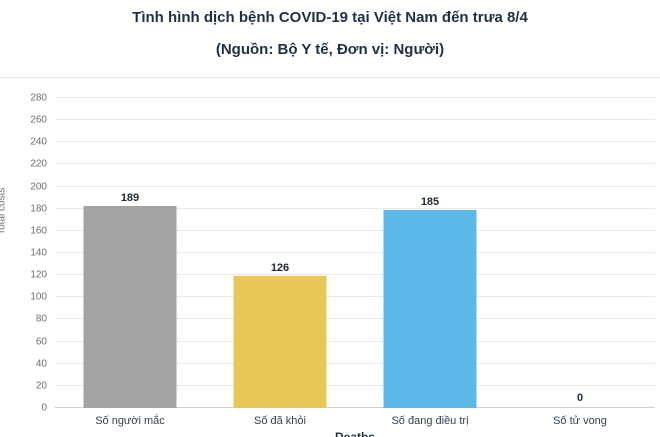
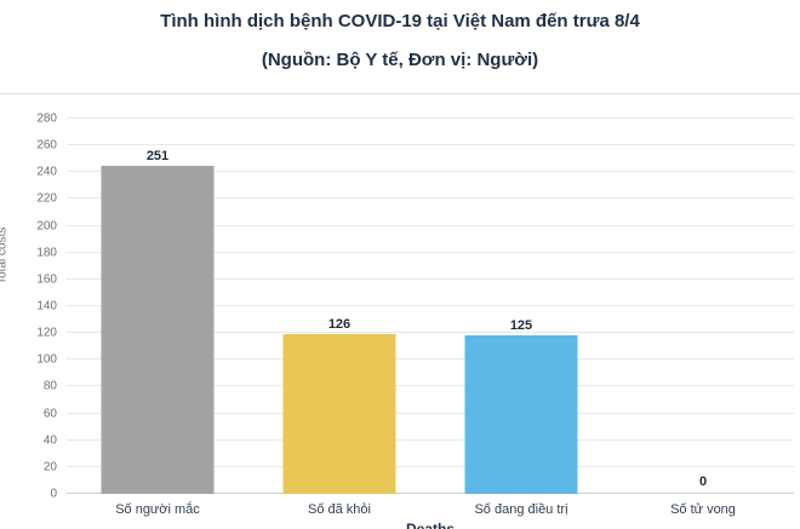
Số người mắc: 189 -> 251
Số đang điều trị: 185 -> 125
